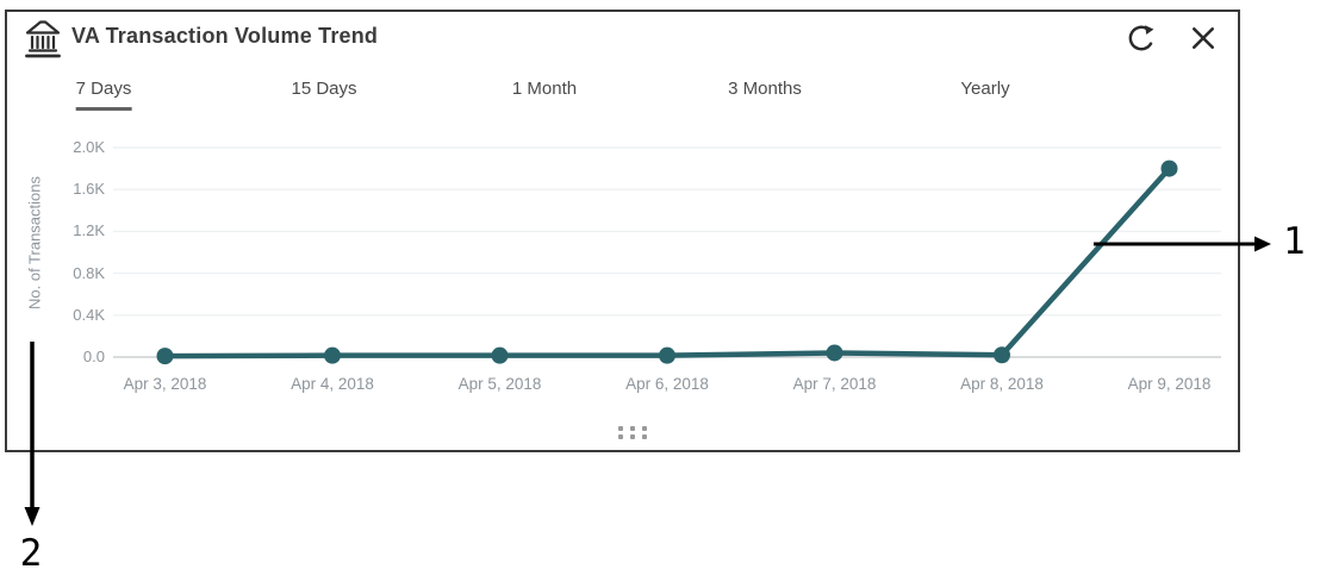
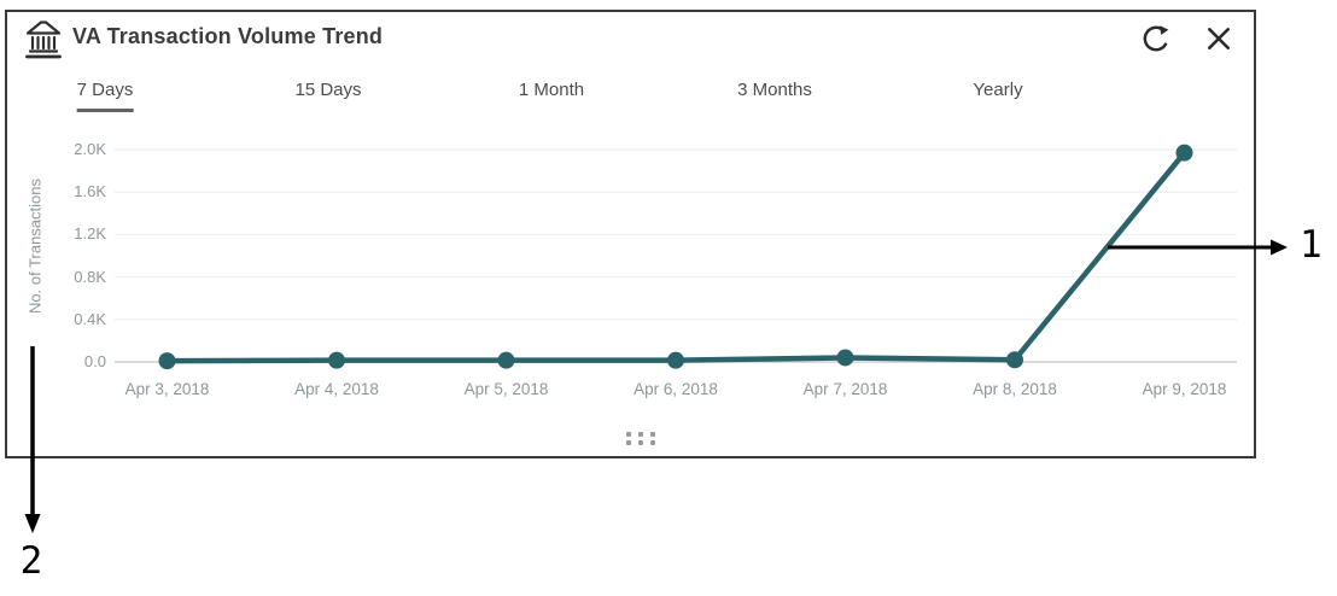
Apr 9, 2018: 1.8K -> 2.0K
